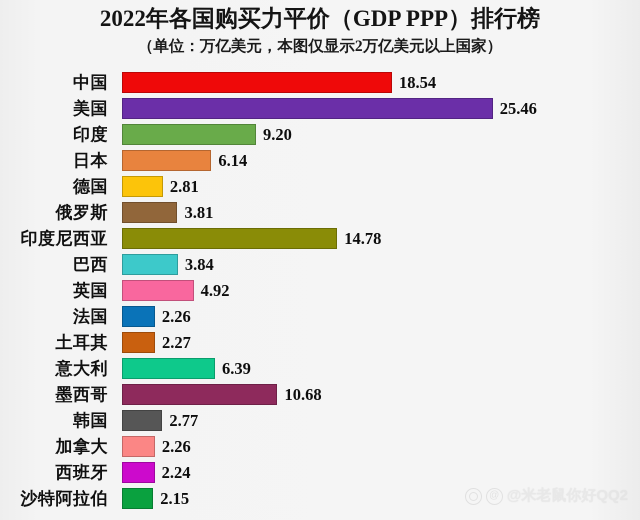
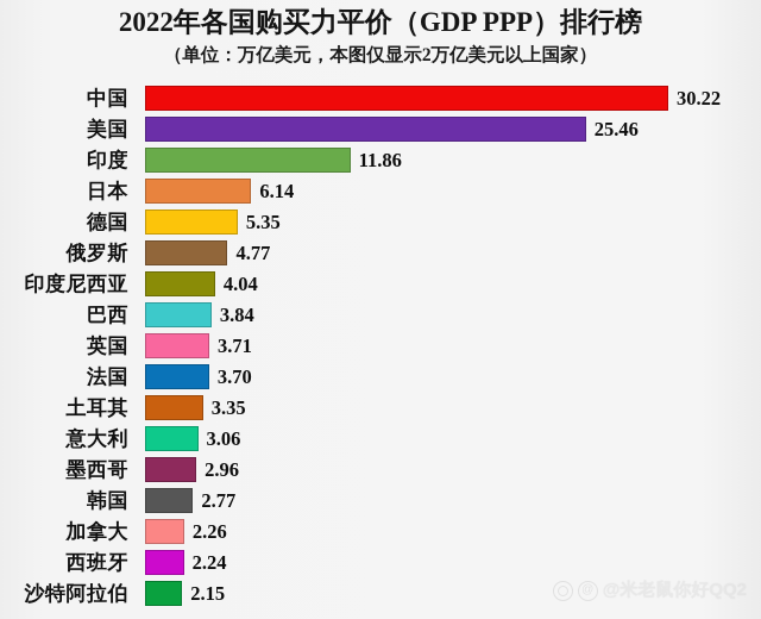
中国: 18.54 -> 30.22
印度: 9.20 -> 11.86
德国: 2.81 -> 5.35
俄罗斯: 3.81 -> 4.77
印度尼西亚: 14.78 -> 4.04
英国: 4.92 -> 3.71
法国: 2.26 -> 3.70
土耳其: 2.27 -> 3.35
意大利: 6.39 -> 3.06
墨西哥: 10.68 -> 2.96
